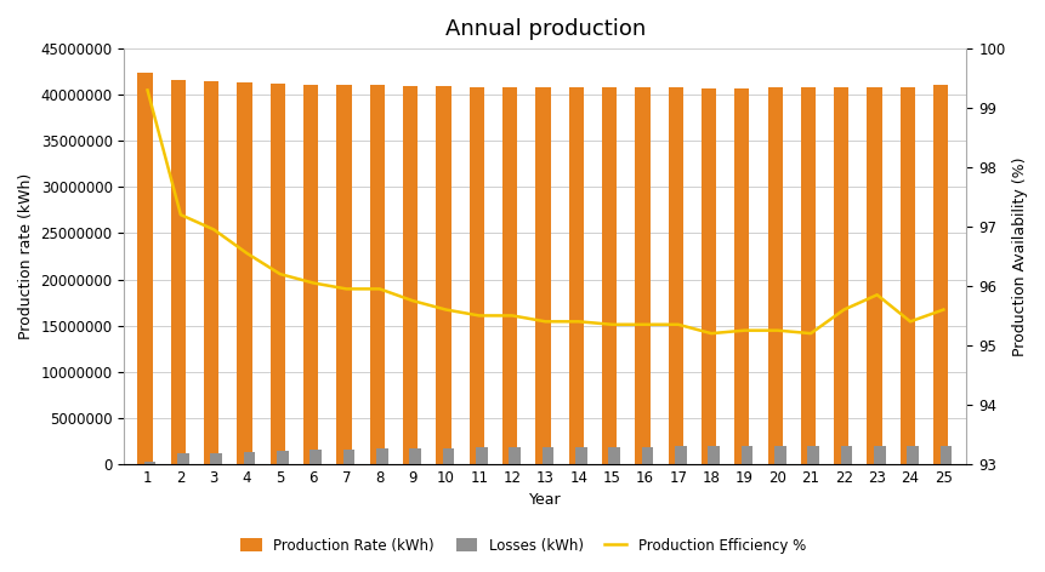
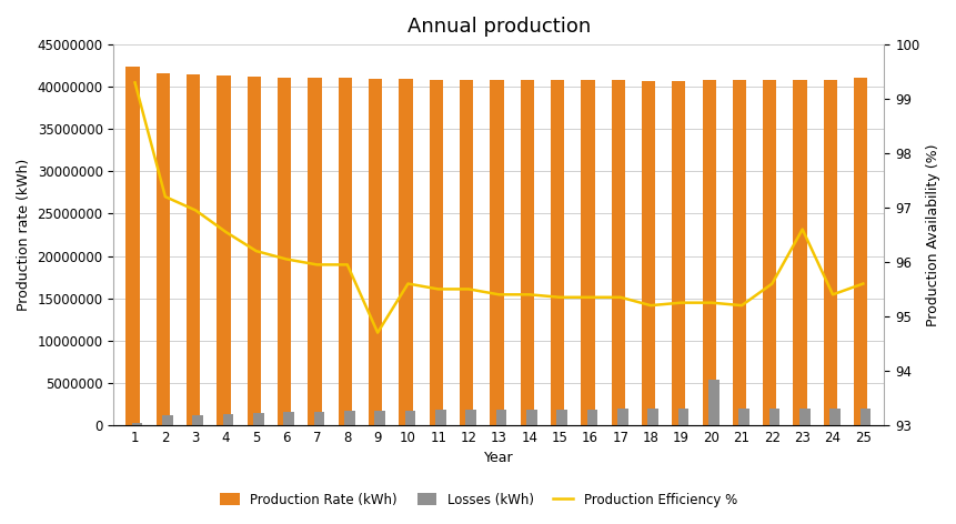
Production Efficiency %/9: 95.75 -> 94.70
Losses (kWh)/20: 2000000 -> 5400000
Production Efficiency %/23: 95.85 -> 96.60
